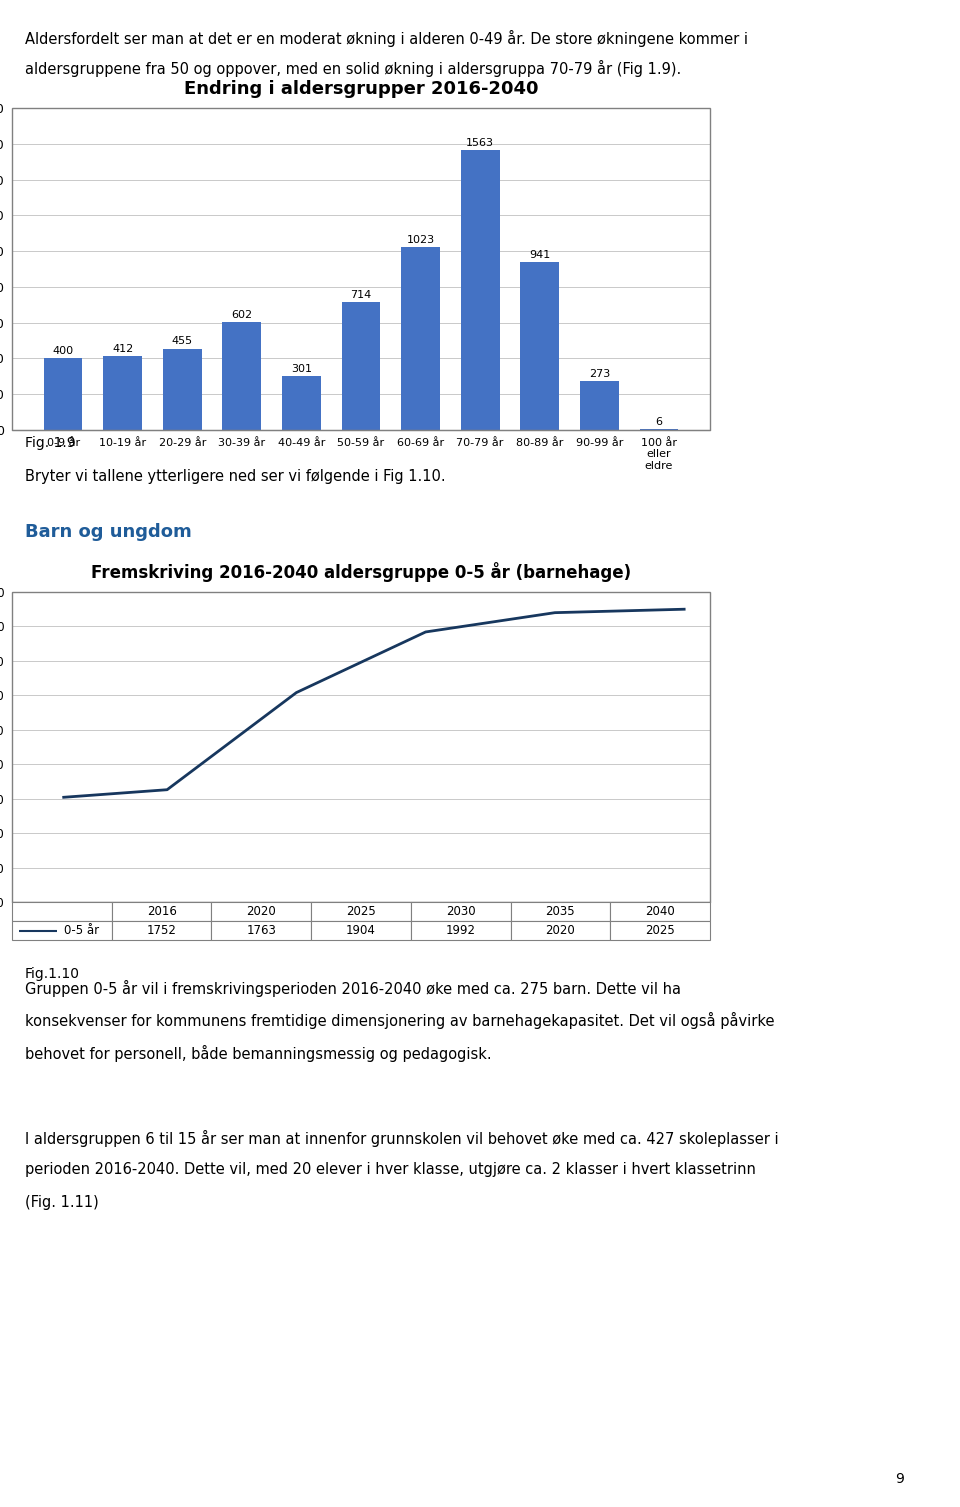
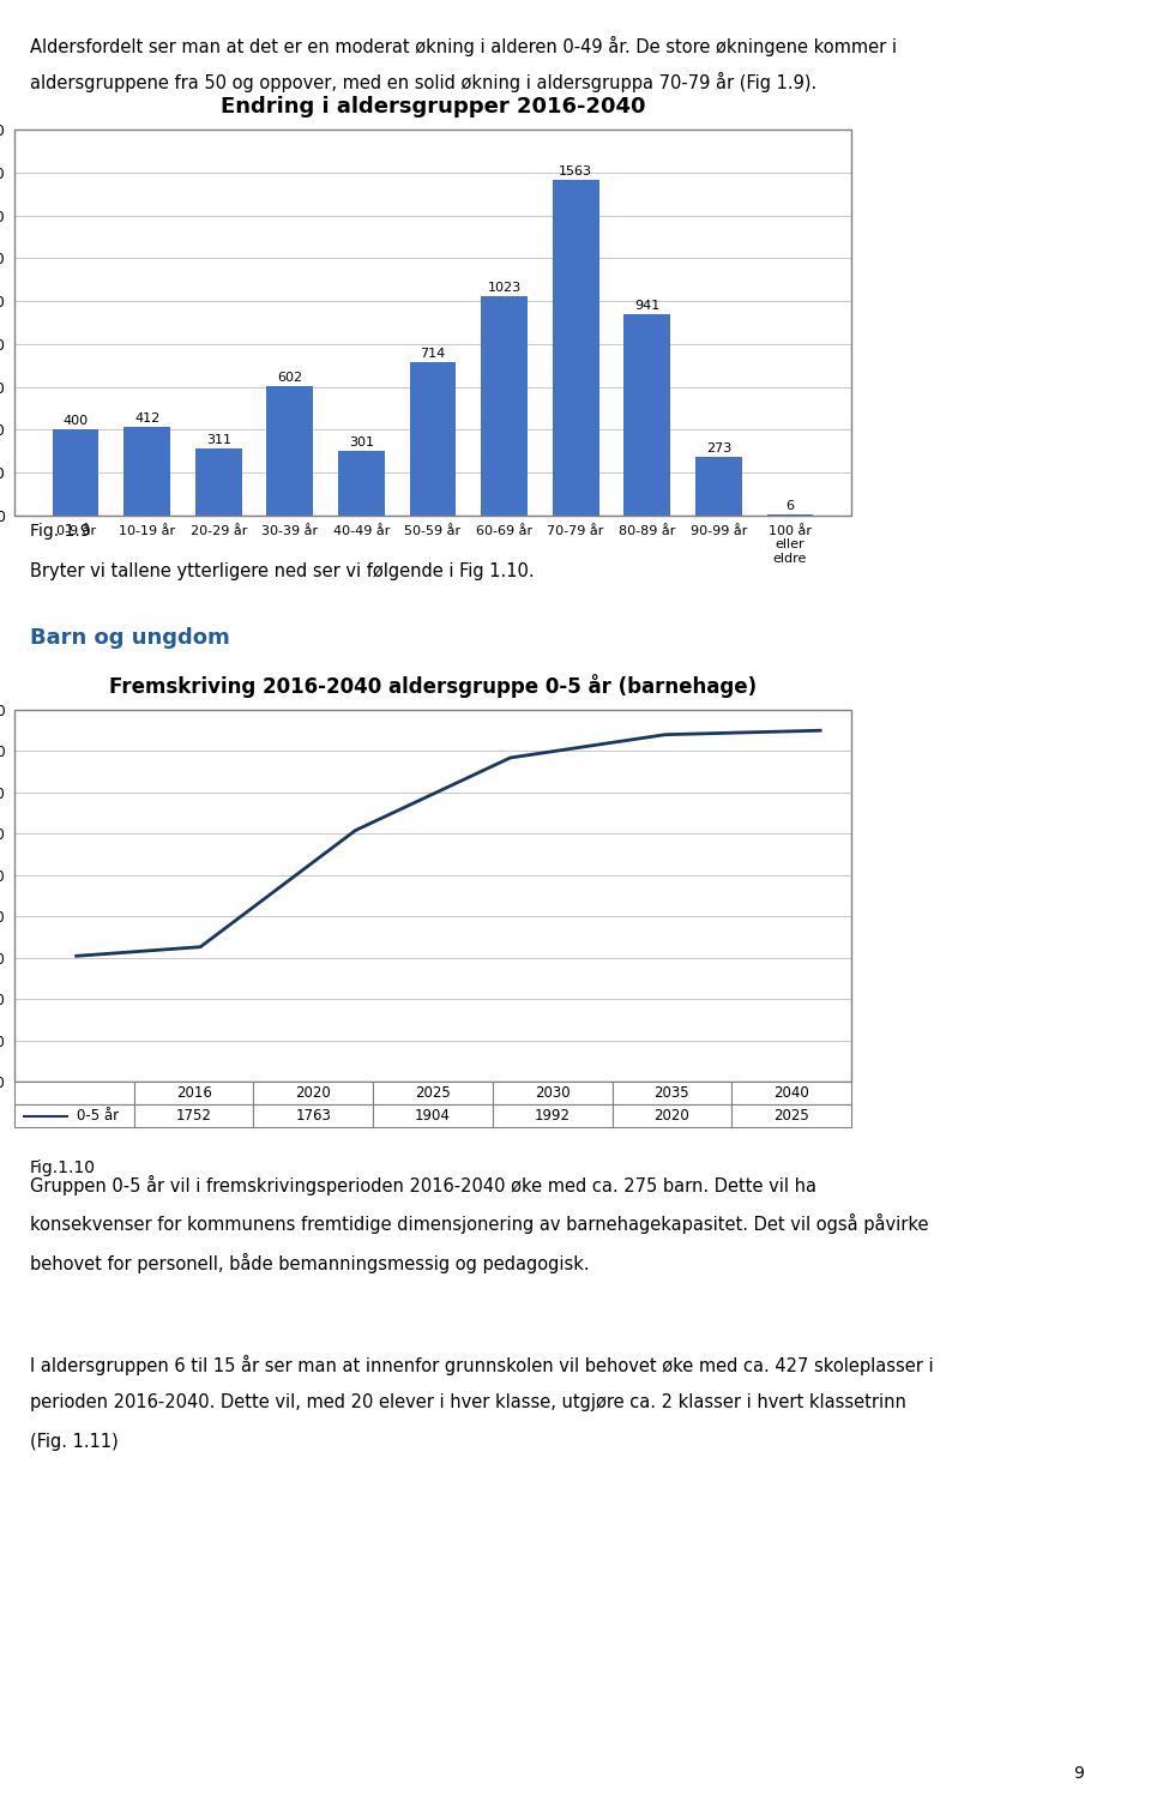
Endring i aldersgrupper 2016-2040/20-29 år: 455 -> 311
